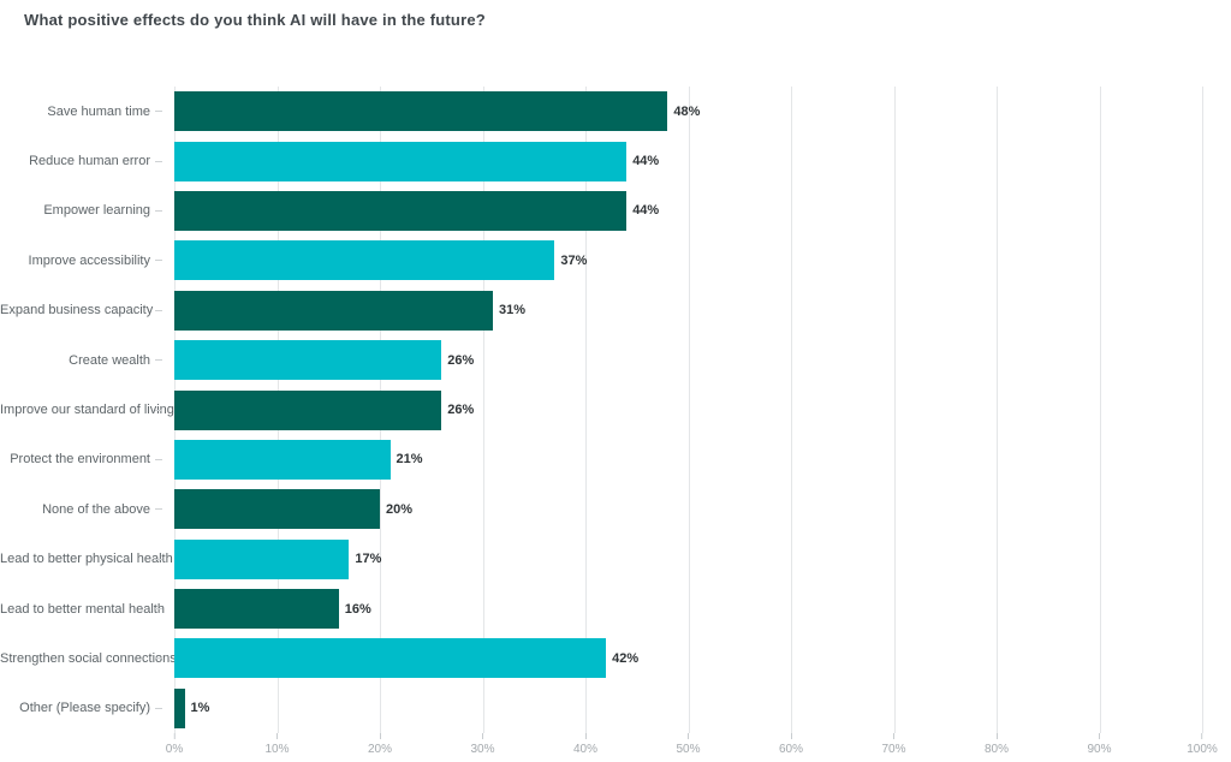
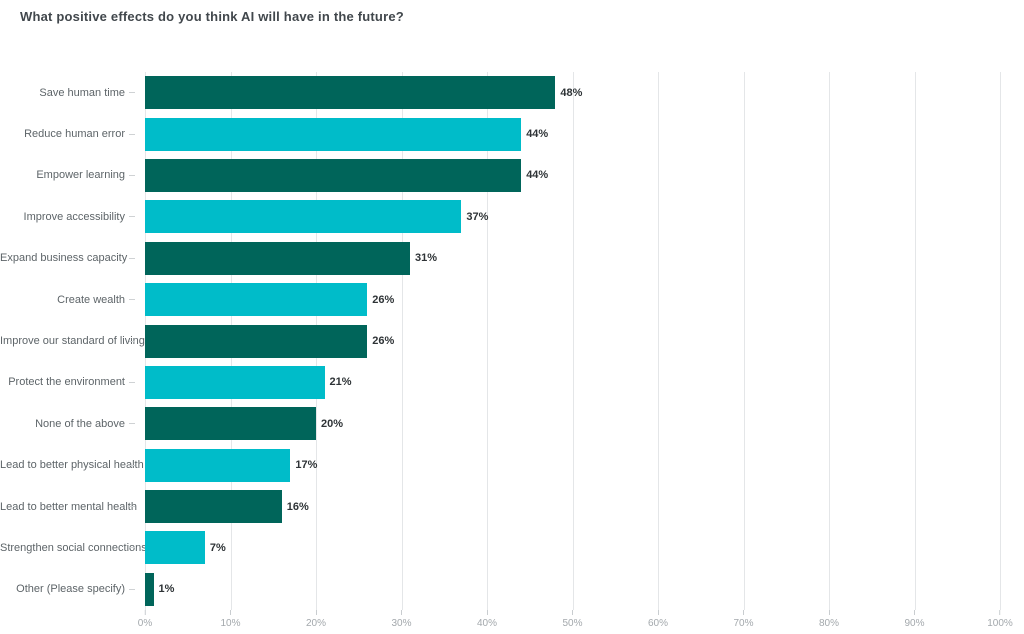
Strengthen social connections: 42% -> 7%
